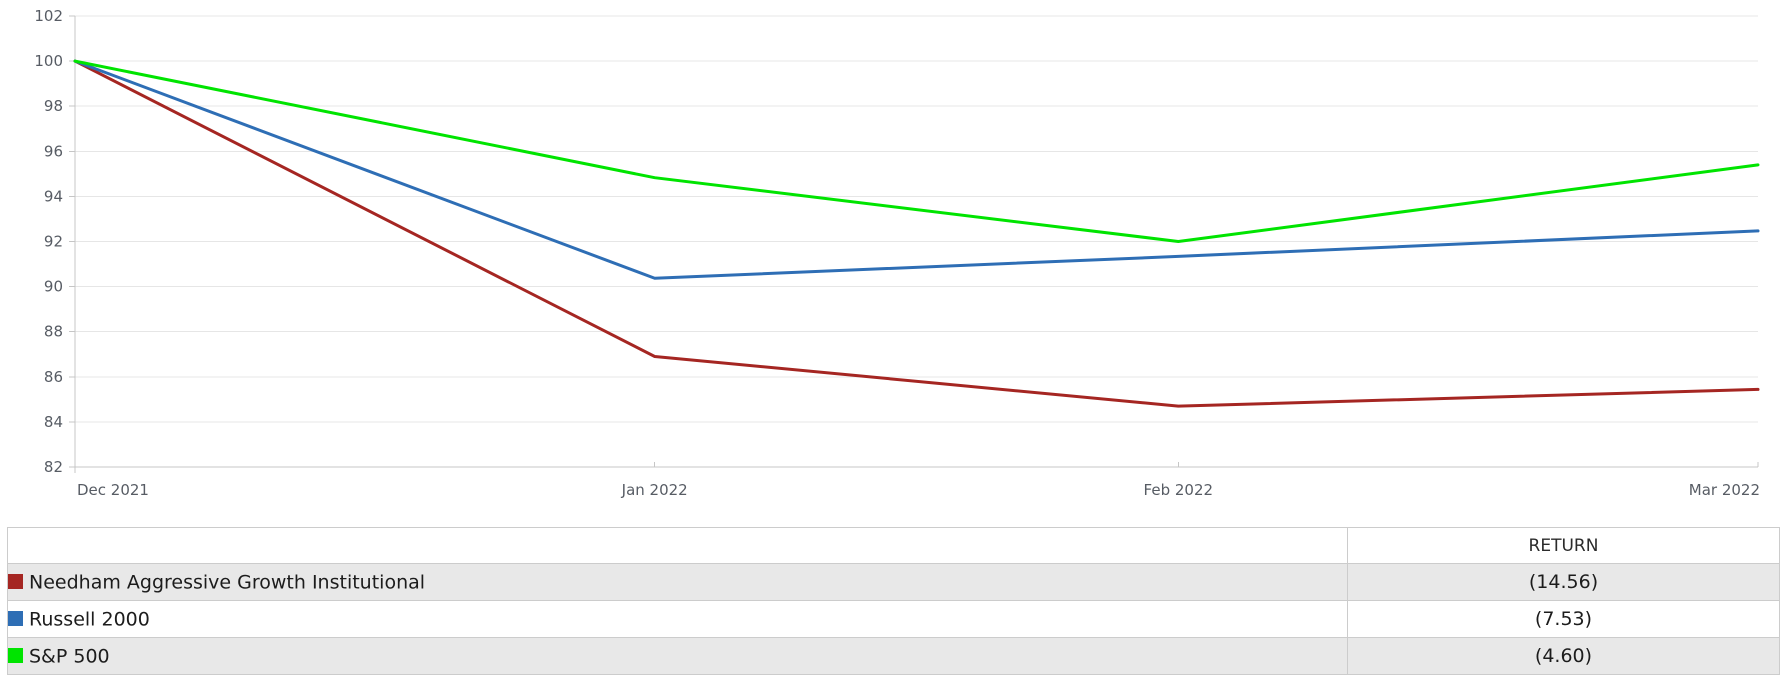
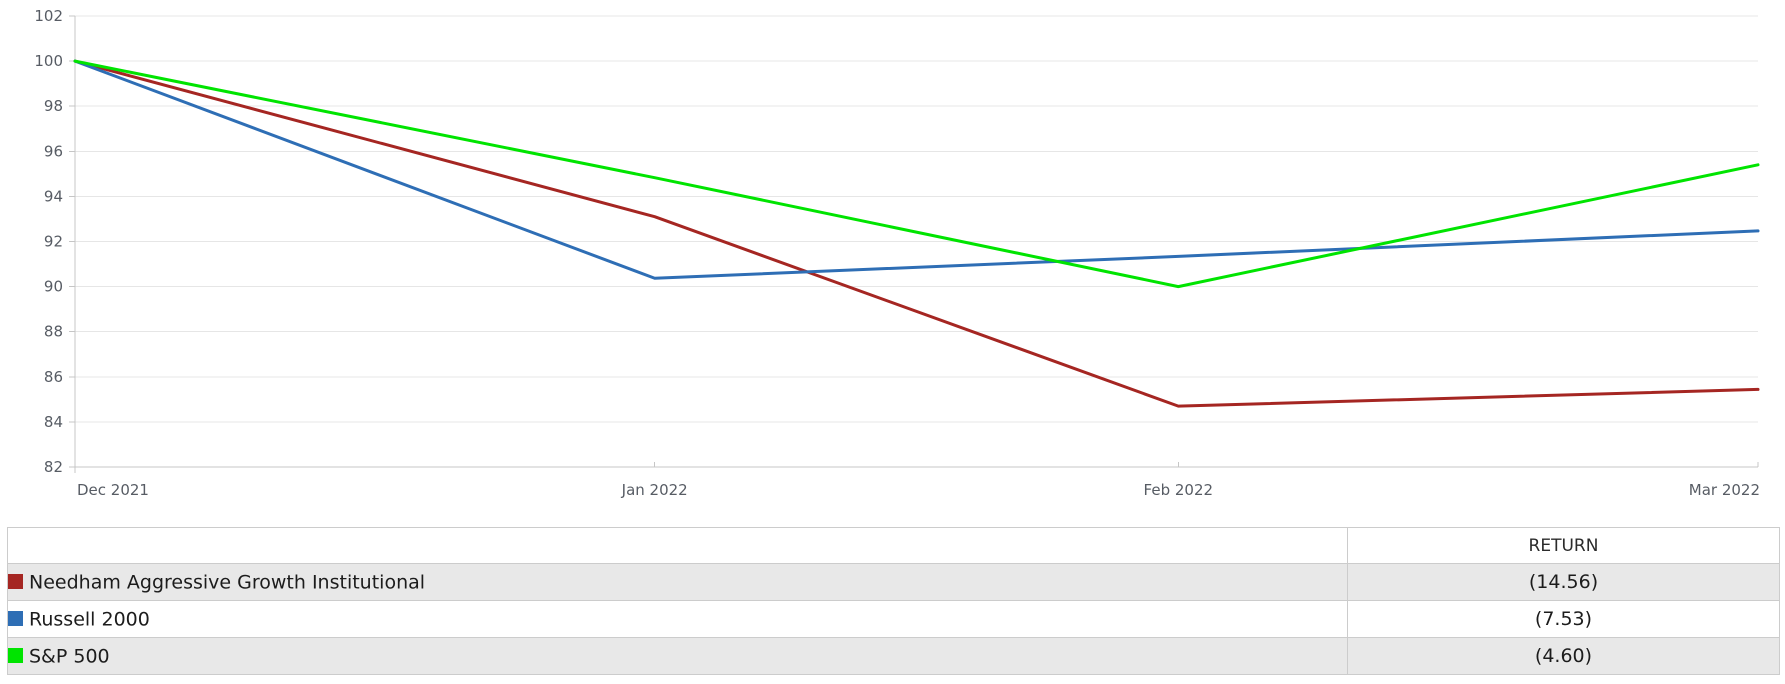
Needham Aggressive Growth Institutional/Jan 2022: 86.9 -> 93.1
S&P 500/Feb 2022: 92.0 -> 90.0
